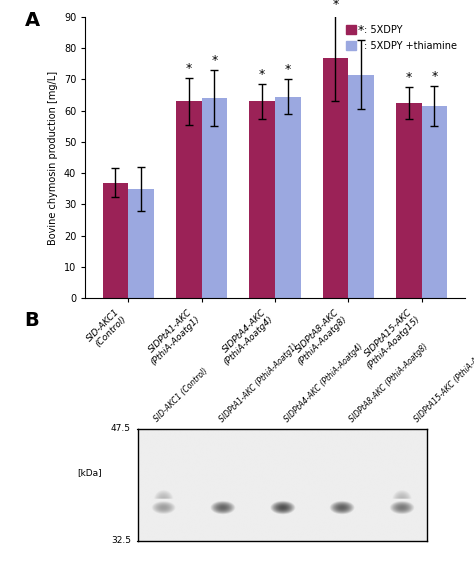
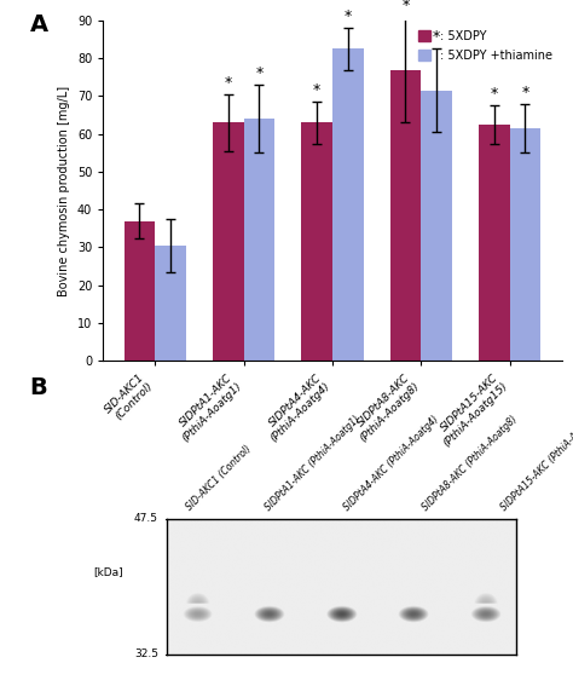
: 5XDPY +thiamine/SID-AKC1 (Control): 35.0 -> 30.5
: 5XDPY +thiamine/SIDPtA4-AKC (PthiA-Aoatg4): 64.5 -> 82.5
